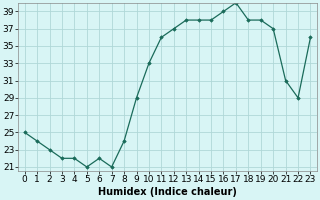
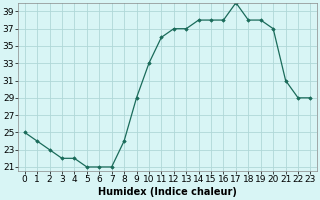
6: 22 -> 21
13: 38 -> 37
16: 39 -> 38
23: 36 -> 29
